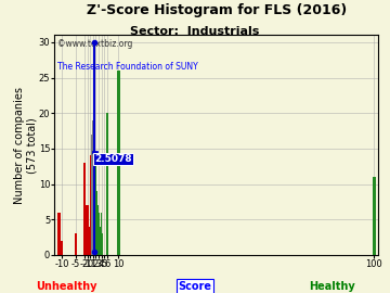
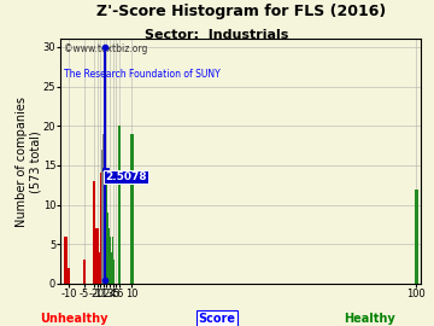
10: 26 -> 19
100: 11 -> 12
